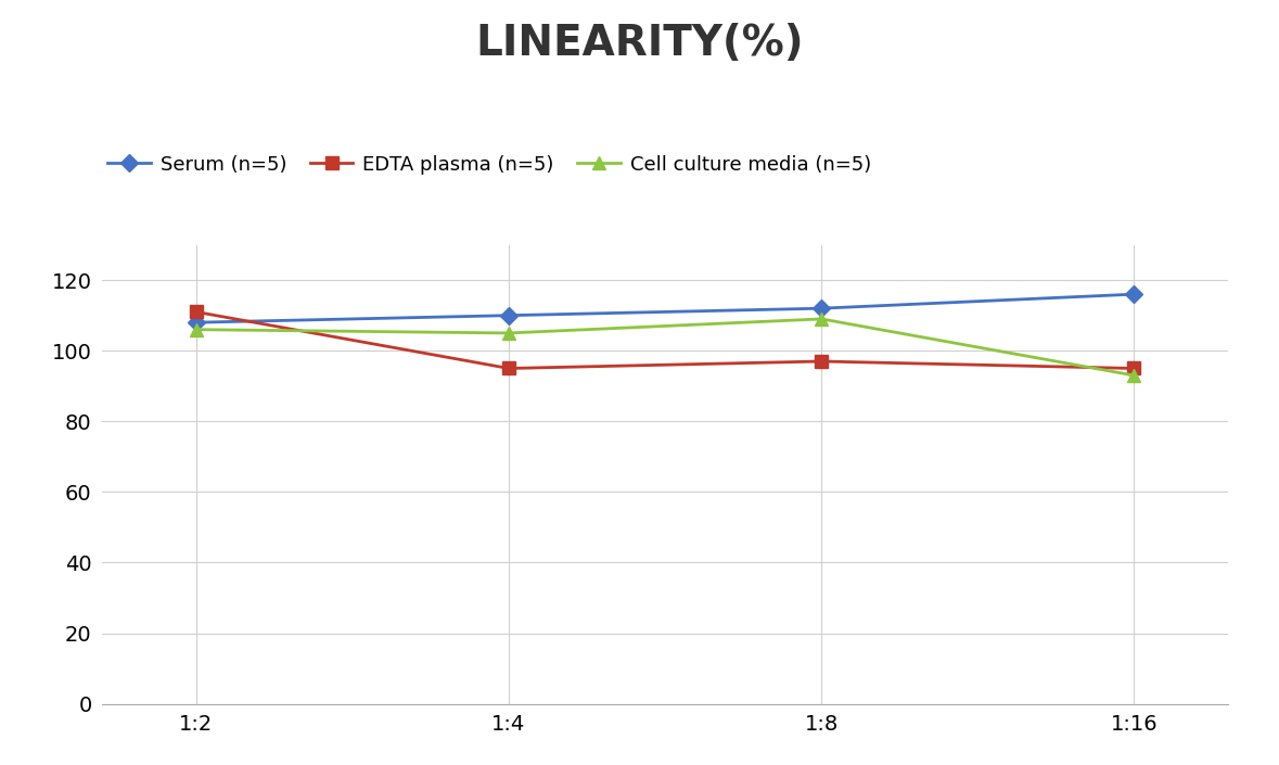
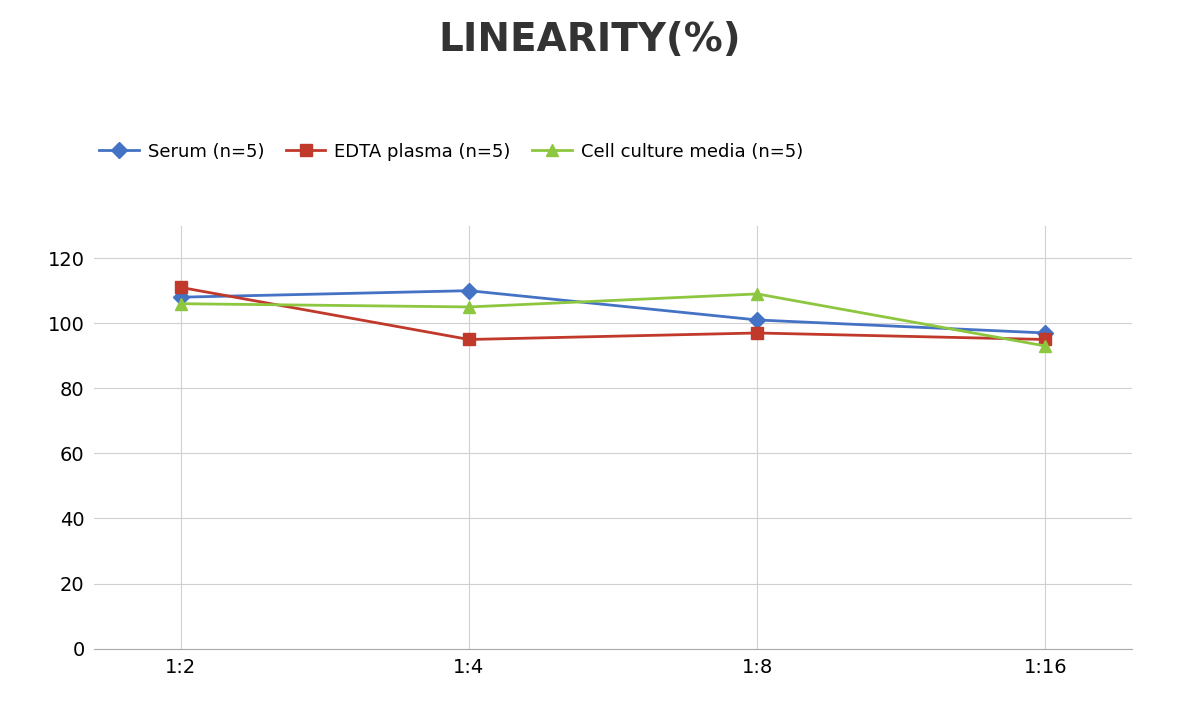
Serum (n=5)/1:8: 112 -> 101
Serum (n=5)/1:16: 116 -> 97
